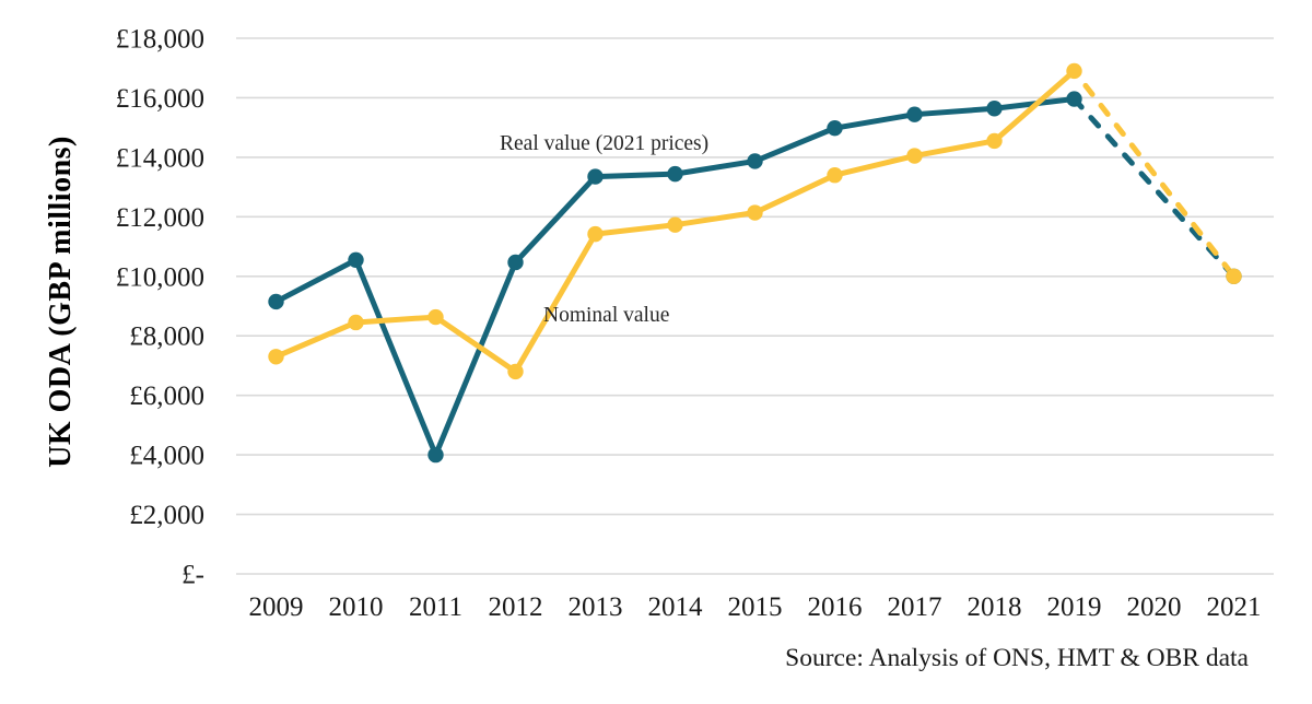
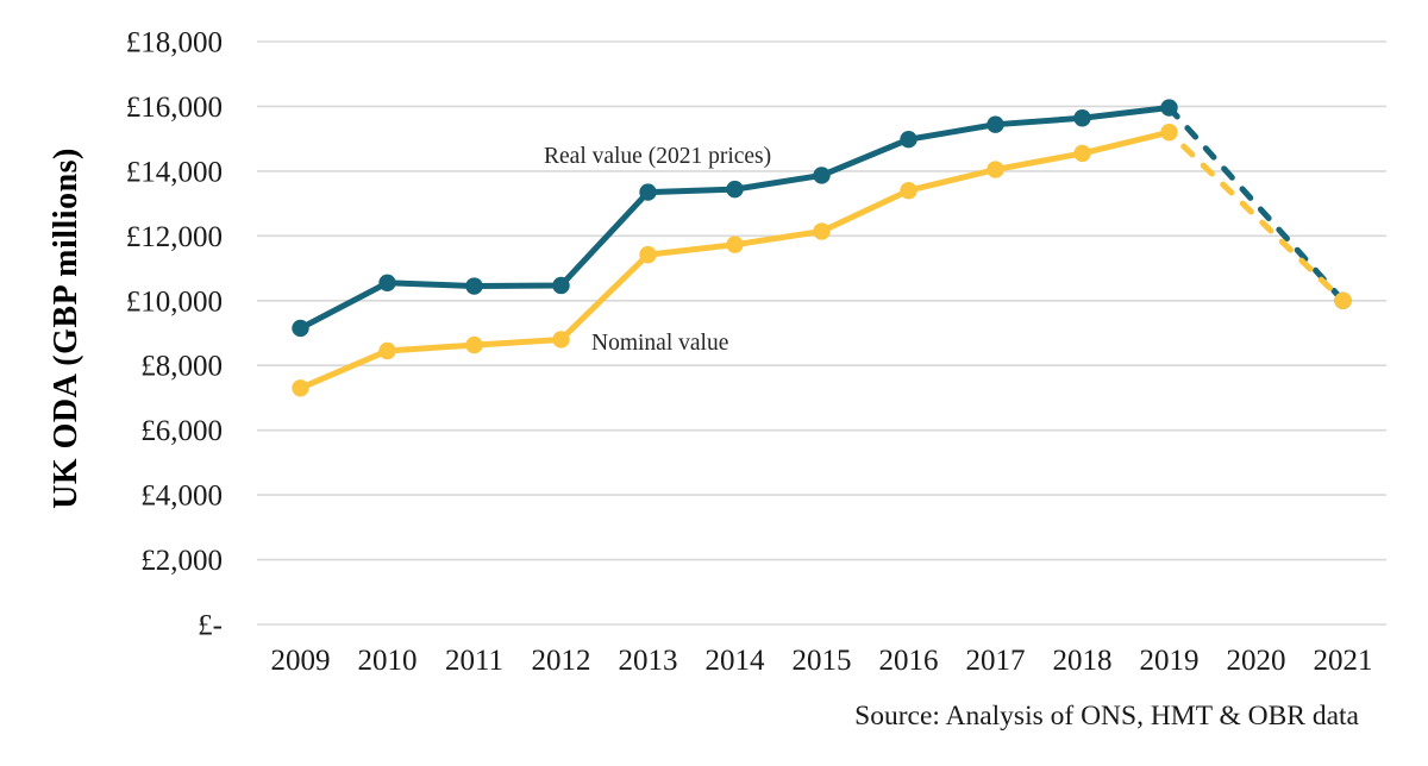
Real value (2021 prices)/2011: £4000 -> £10400
Nominal value/2012: £6800 -> £8800
Nominal value/2019: £16900 -> £15200
